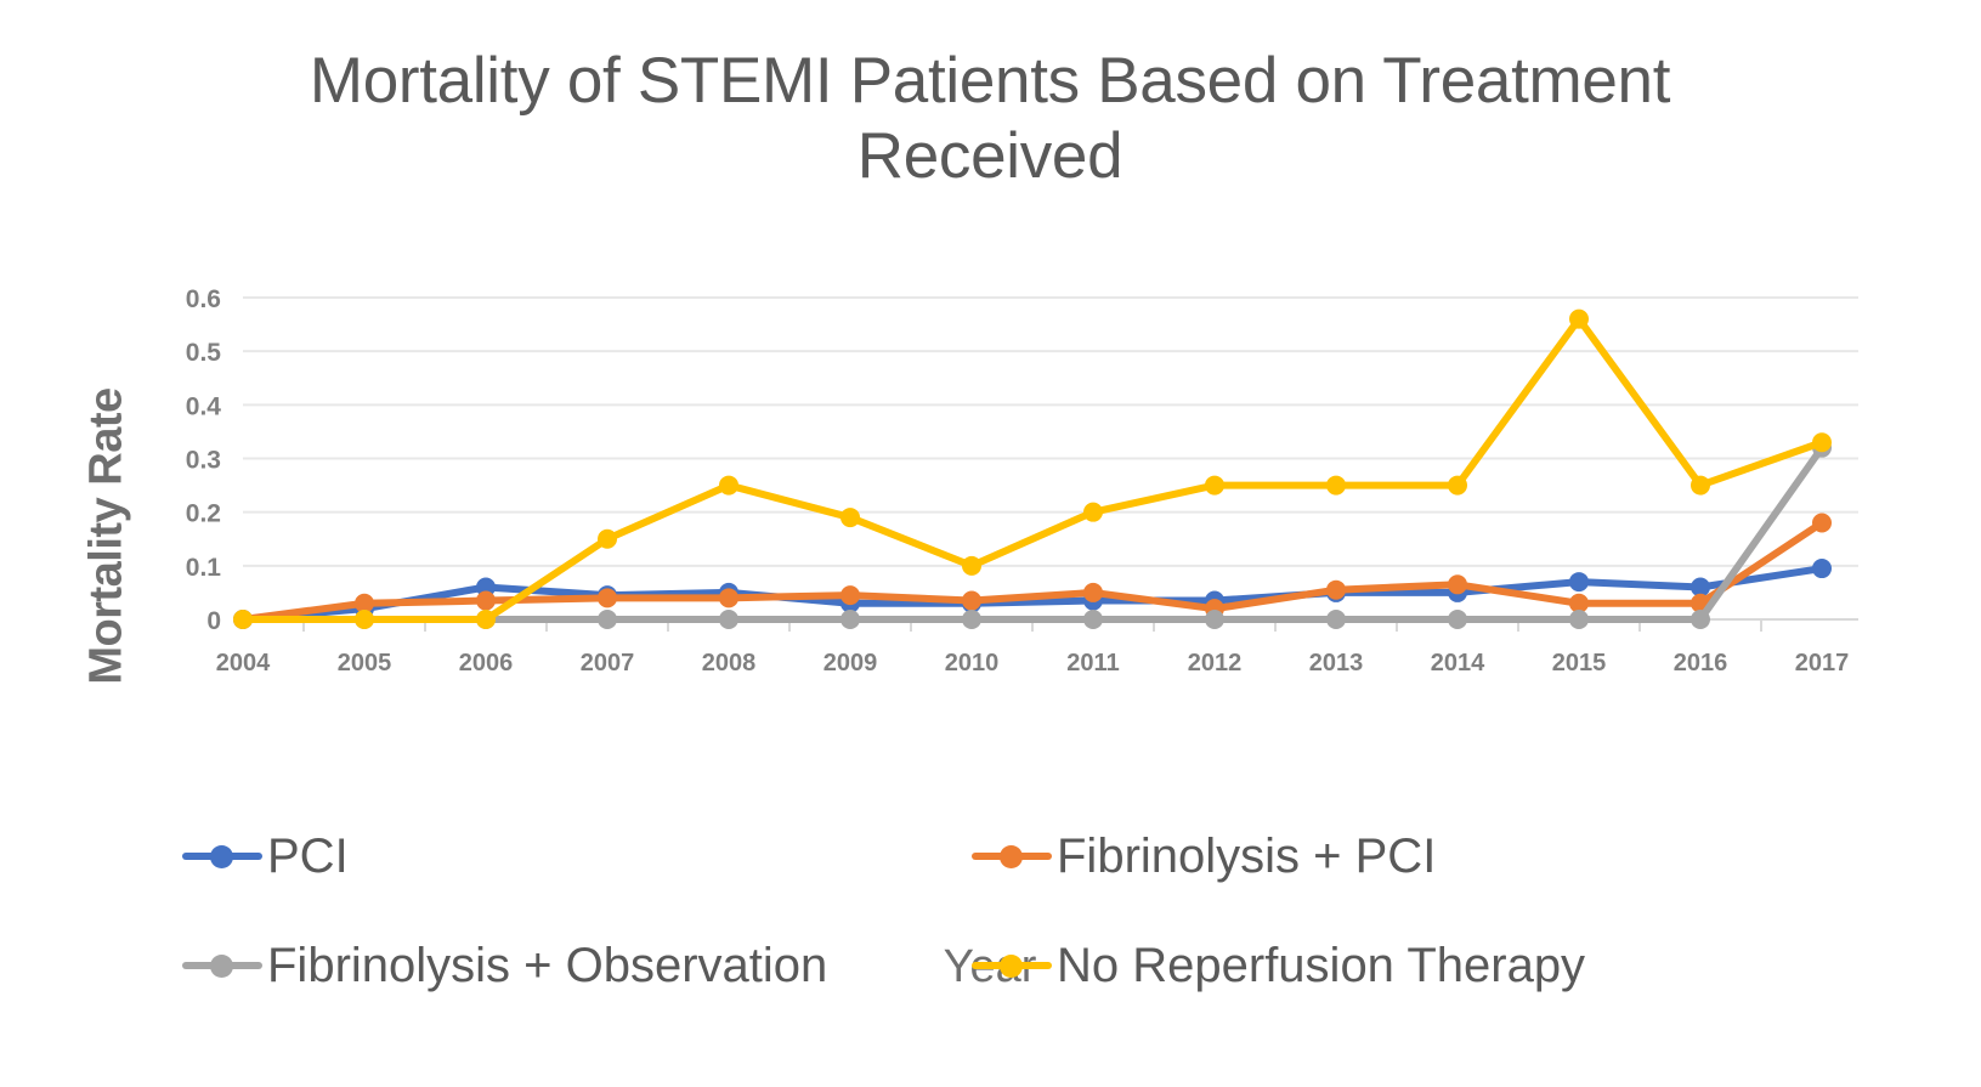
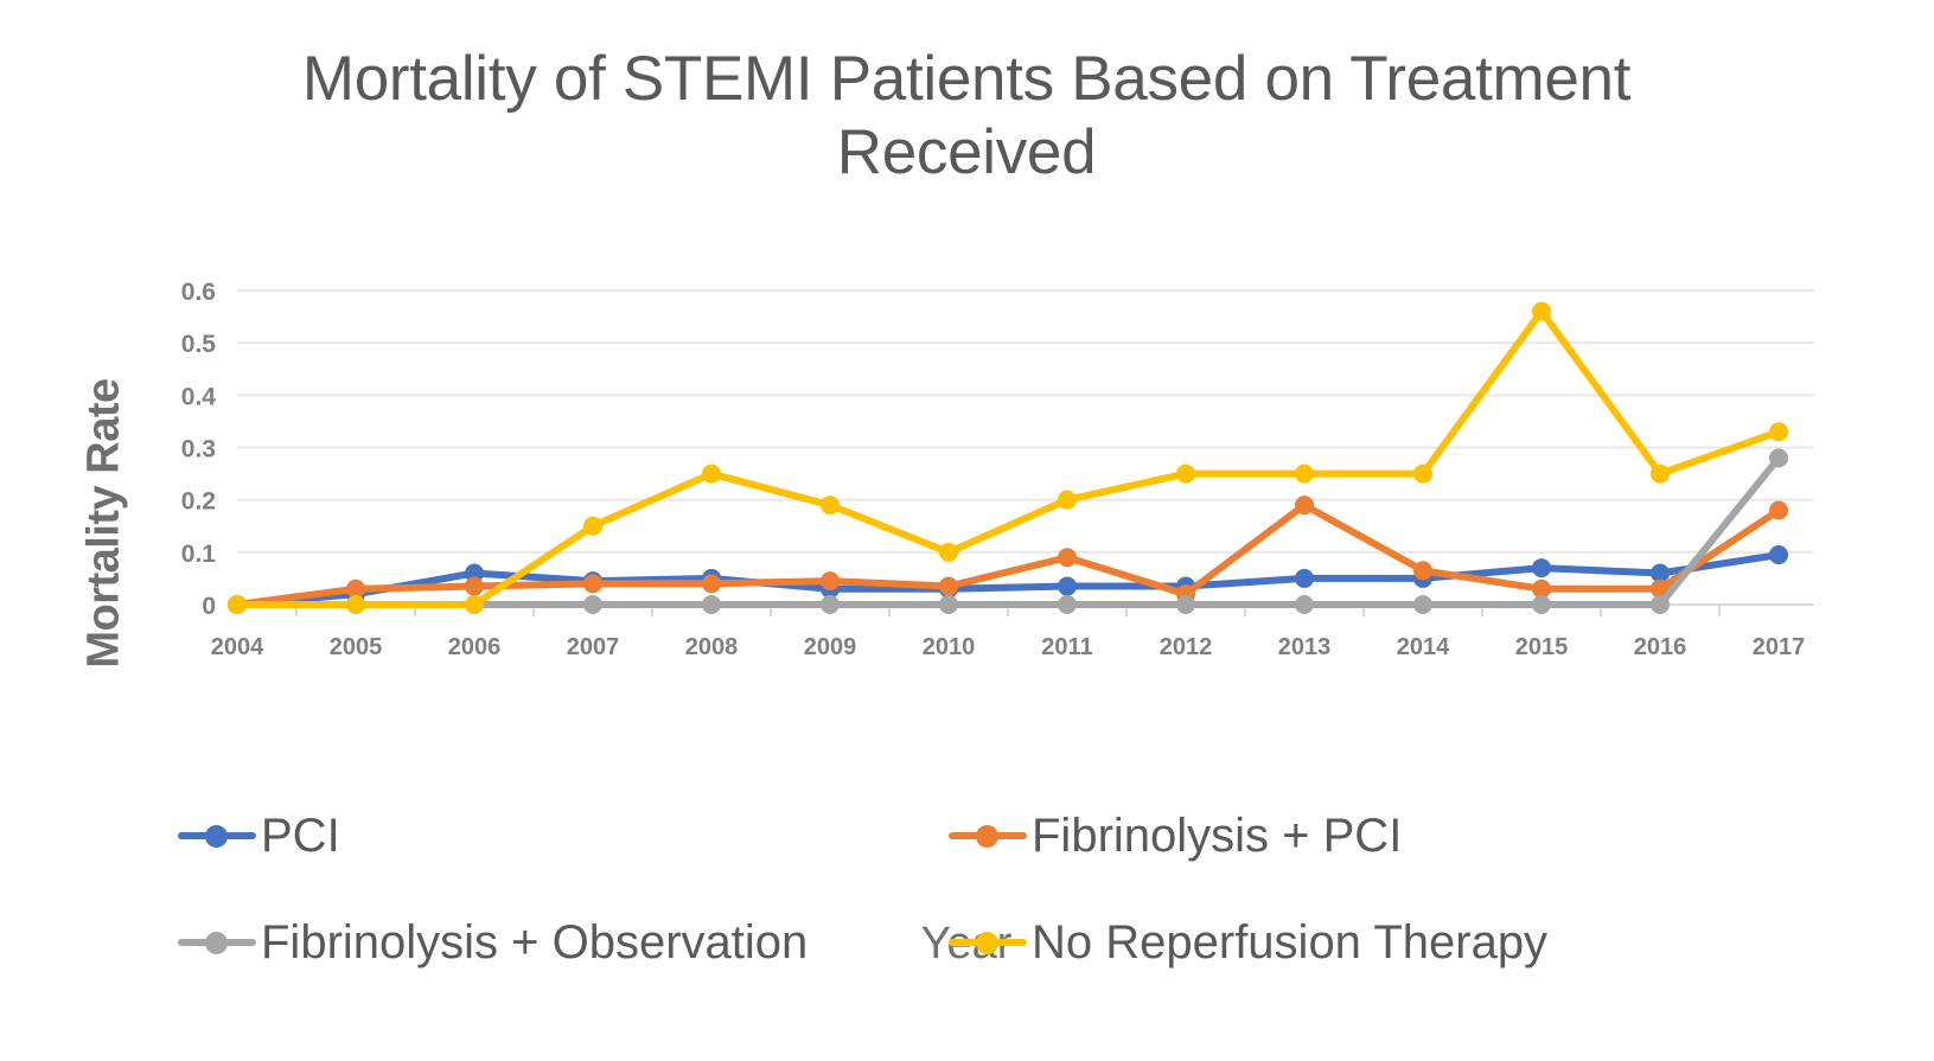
Fibrinolysis + PCI/2011: 0.05 -> 0.09
Fibrinolysis + PCI/2013: 0.06 -> 0.19
Fibrinolysis + Observation/2017: 0.32 -> 0.28
